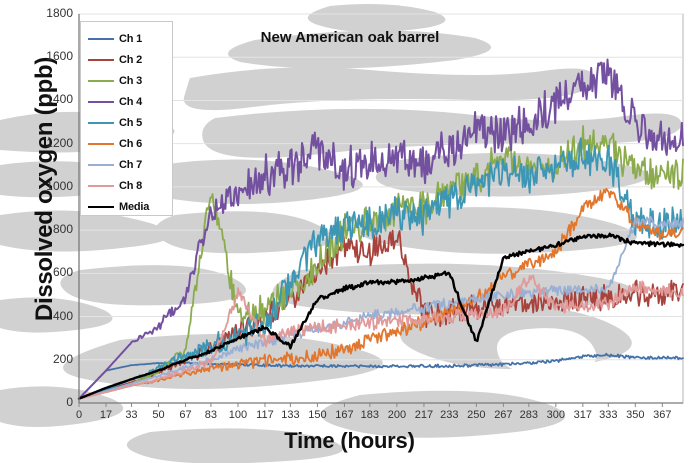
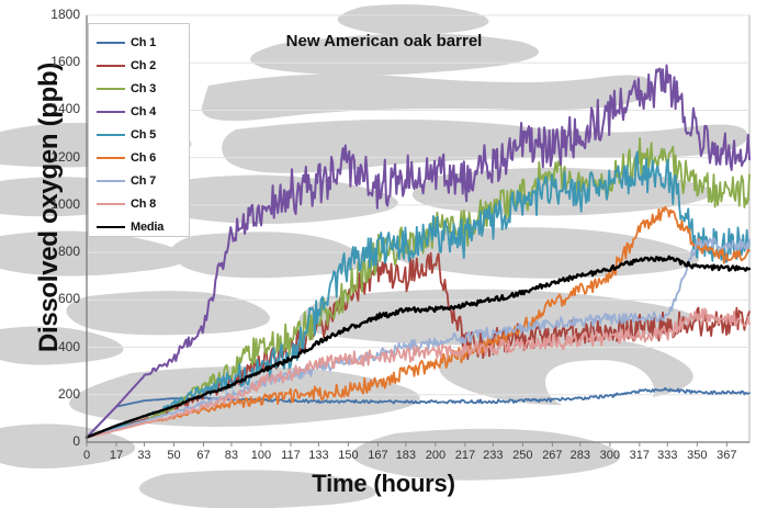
Ch 3/83: 990 -> 300
Ch 8/100: 510 -> 250
Media/133: 260 -> 420
Media/250: 280 -> 630
Ch 8/283: 580 -> 430
